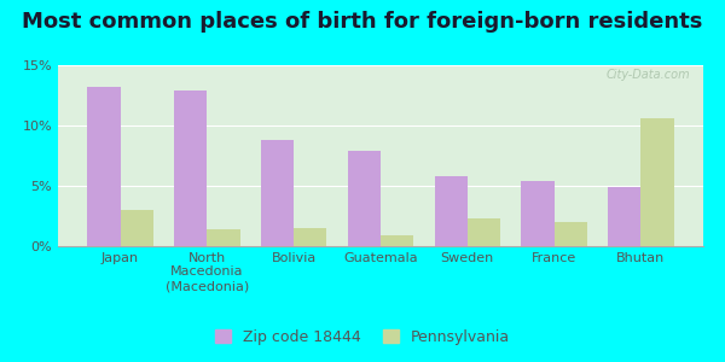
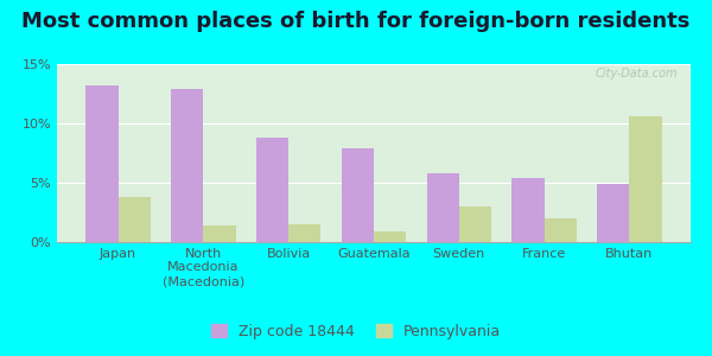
Pennsylvania/Japan: 3.0% -> 3.8%
Pennsylvania/Sweden: 2.3% -> 3.0%
